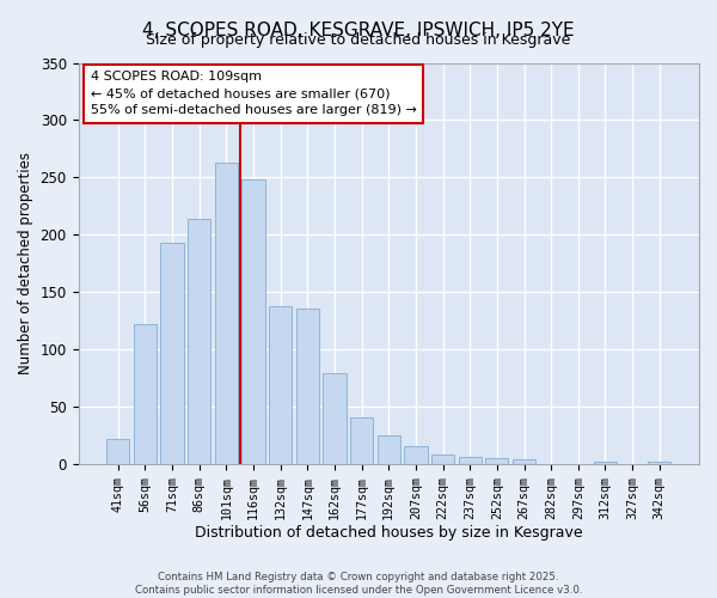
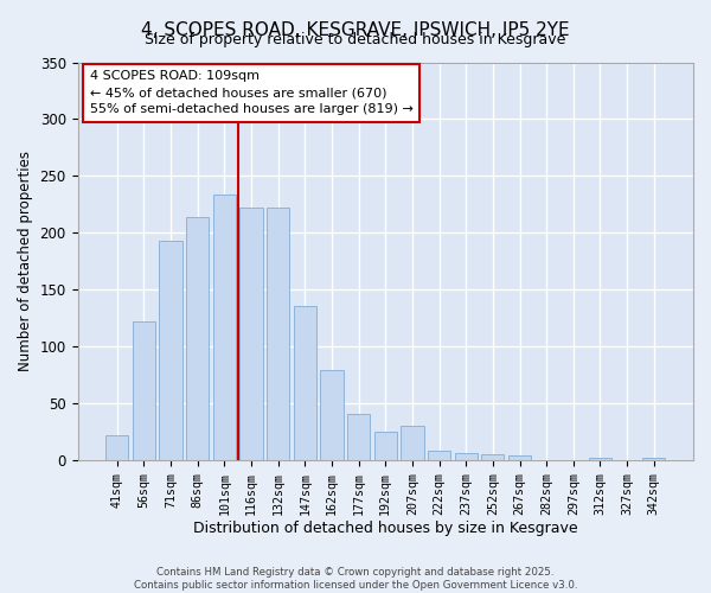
101sqm: 263 -> 234
116sqm: 248 -> 222
132sqm: 138 -> 222
207sqm: 16 -> 30
